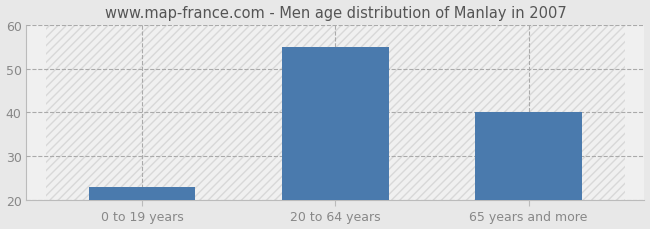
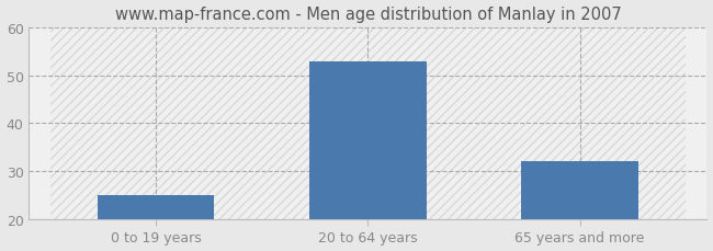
0 to 19 years: 23 -> 25
20 to 64 years: 55 -> 53
65 years and more: 40 -> 32
